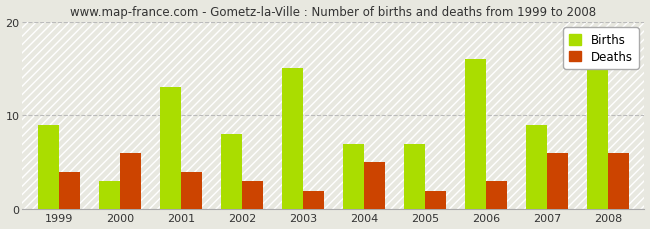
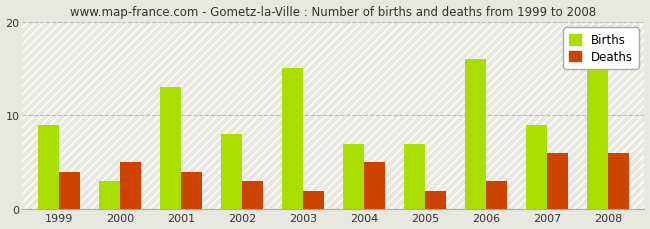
Deaths/2000: 6 -> 5
